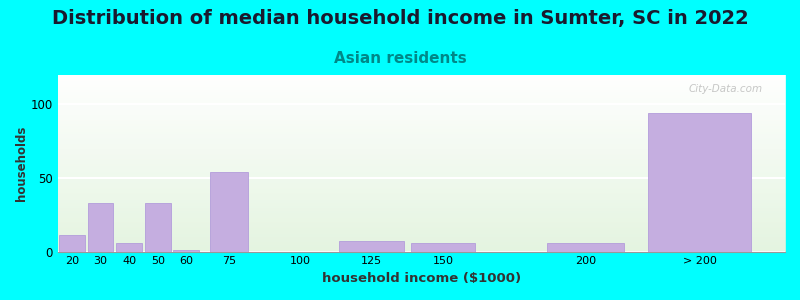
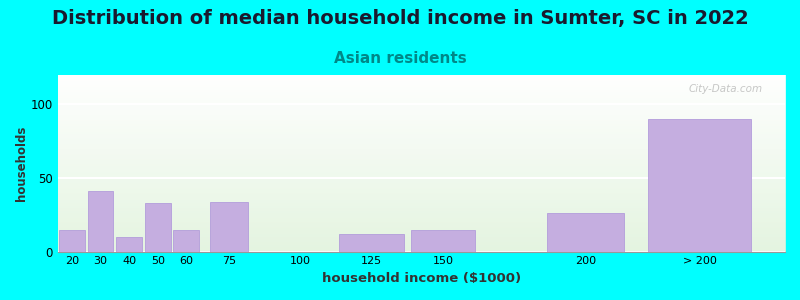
20: 11 -> 15
30: 33 -> 41
40: 6 -> 10
60: 1 -> 15
75: 54 -> 34
125: 7 -> 12
150: 6 -> 15
200: 6 -> 26
> 200: 94 -> 90
